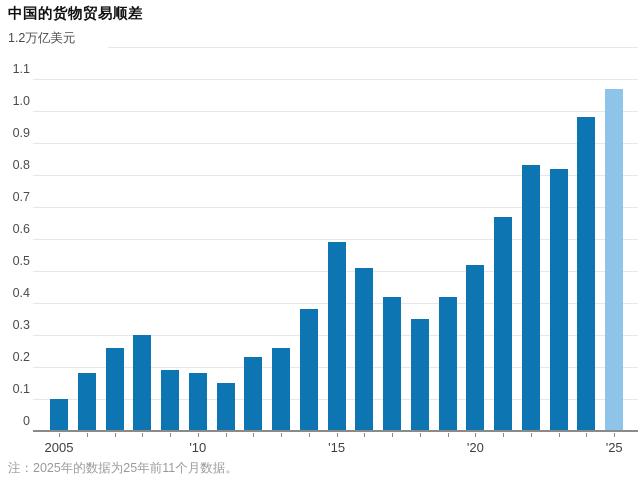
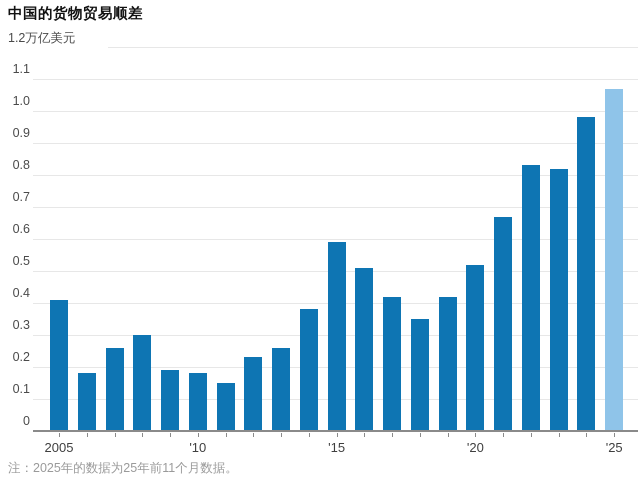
2005: 0.10 -> 0.41
